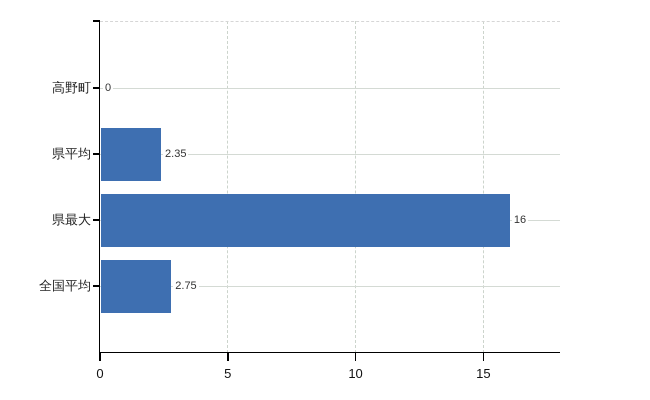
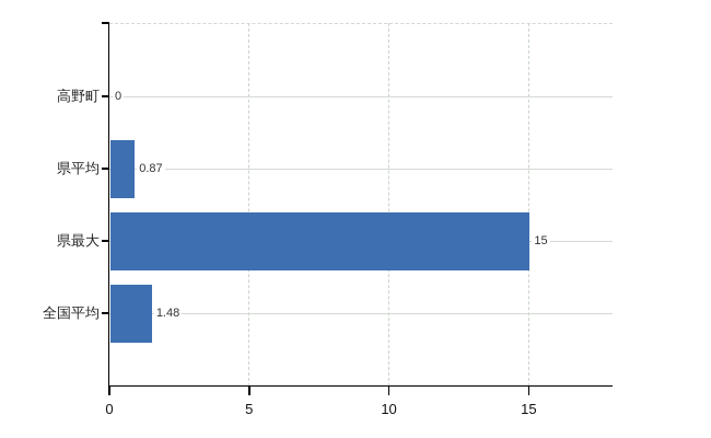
県平均: 2.35 -> 0.87
県最大: 16 -> 15
全国平均: 2.75 -> 1.48
